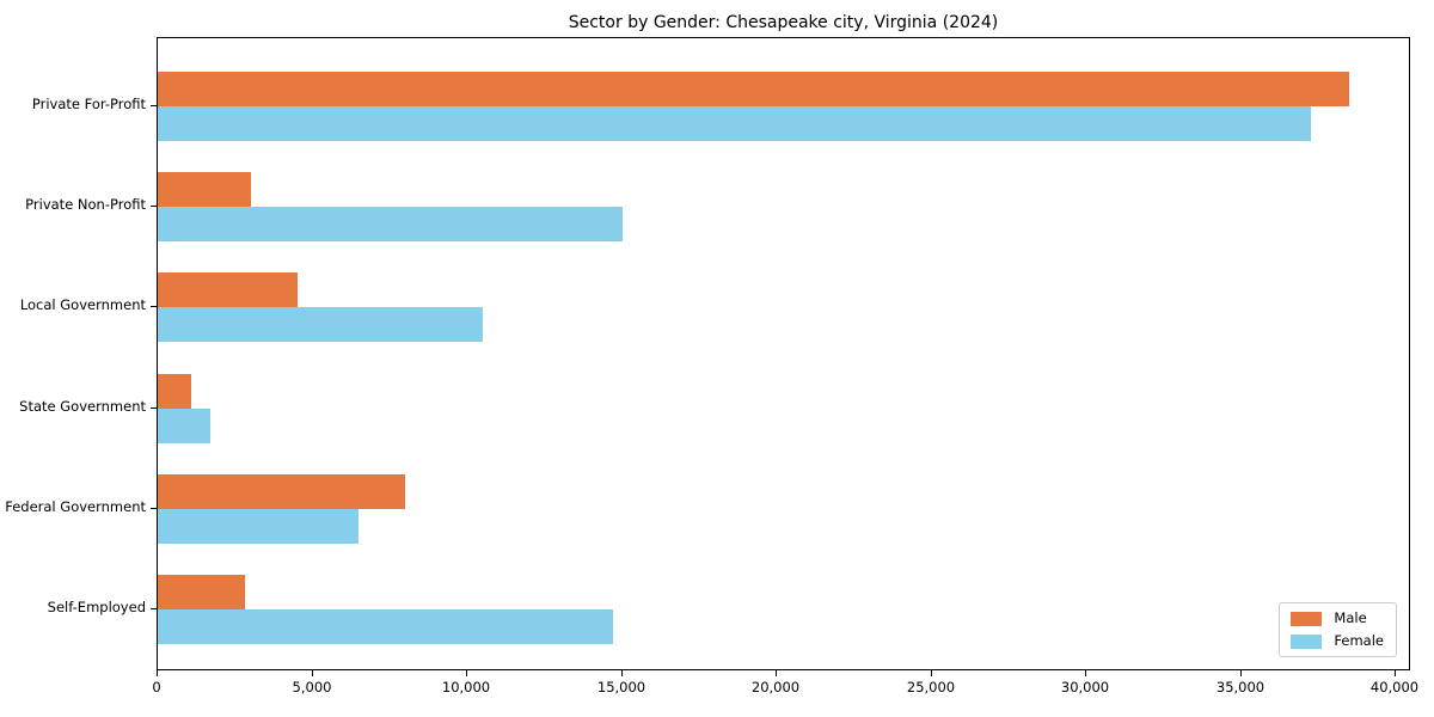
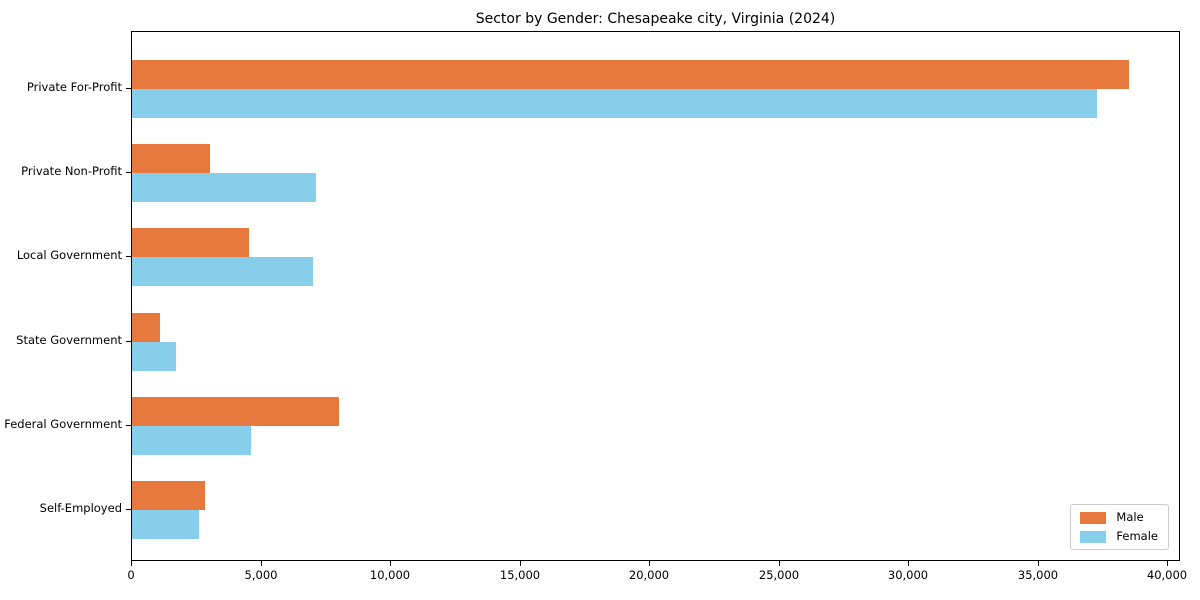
Female/Private Non-Profit: 15000 -> 7100
Female/Local Government: 10500 -> 7000
Female/Federal Government: 6500 -> 4600
Female/Self-Employed: 14700 -> 2600
